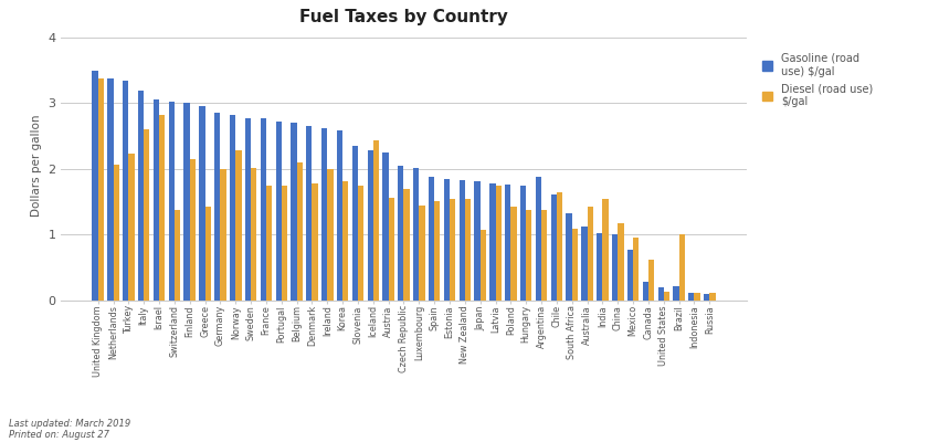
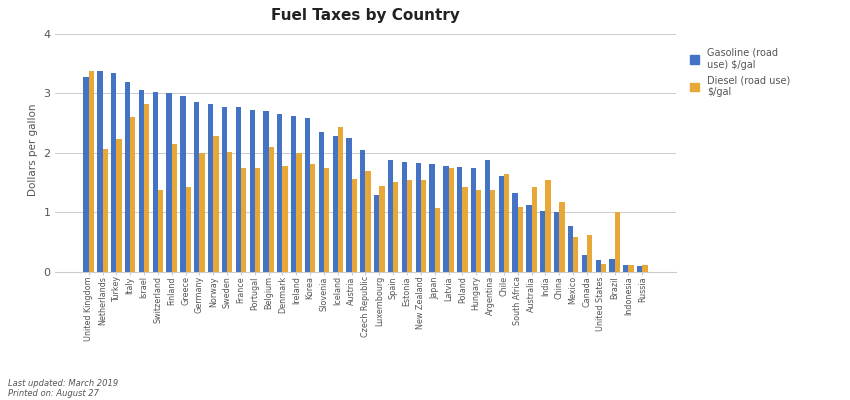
Gasoline (road use) $/gal/United Kingdom: 3.50 -> 3.28
Gasoline (road use) $/gal/Luxembourg: 2.02 -> 1.30
Diesel (road use) $/gal/Mexico: 0.95 -> 0.58
